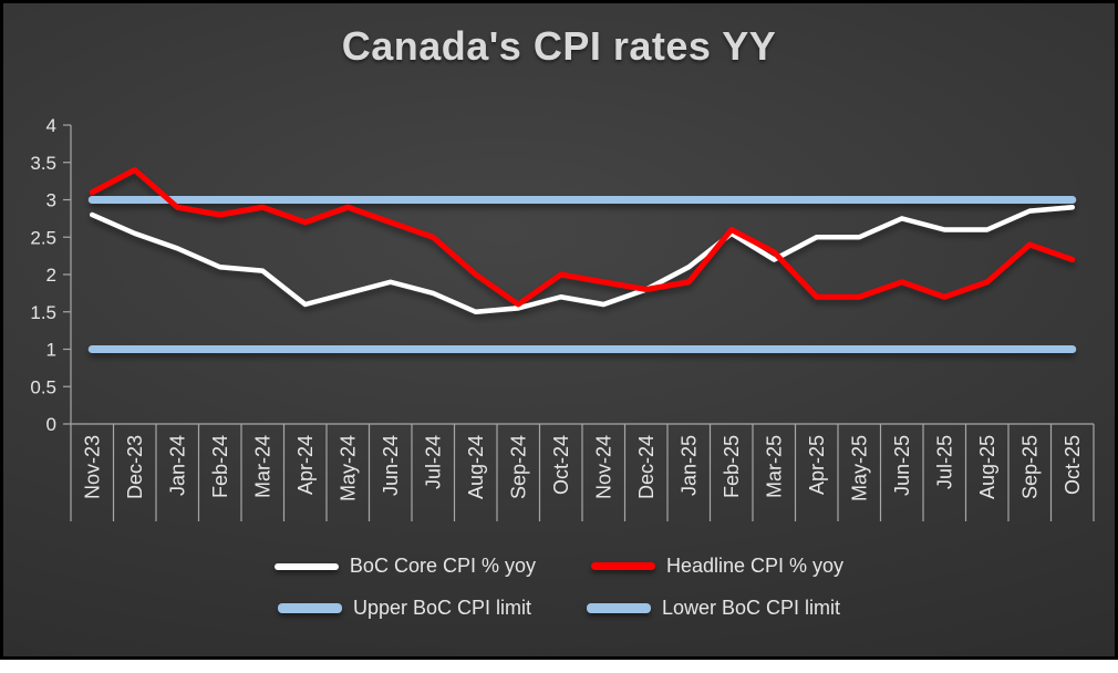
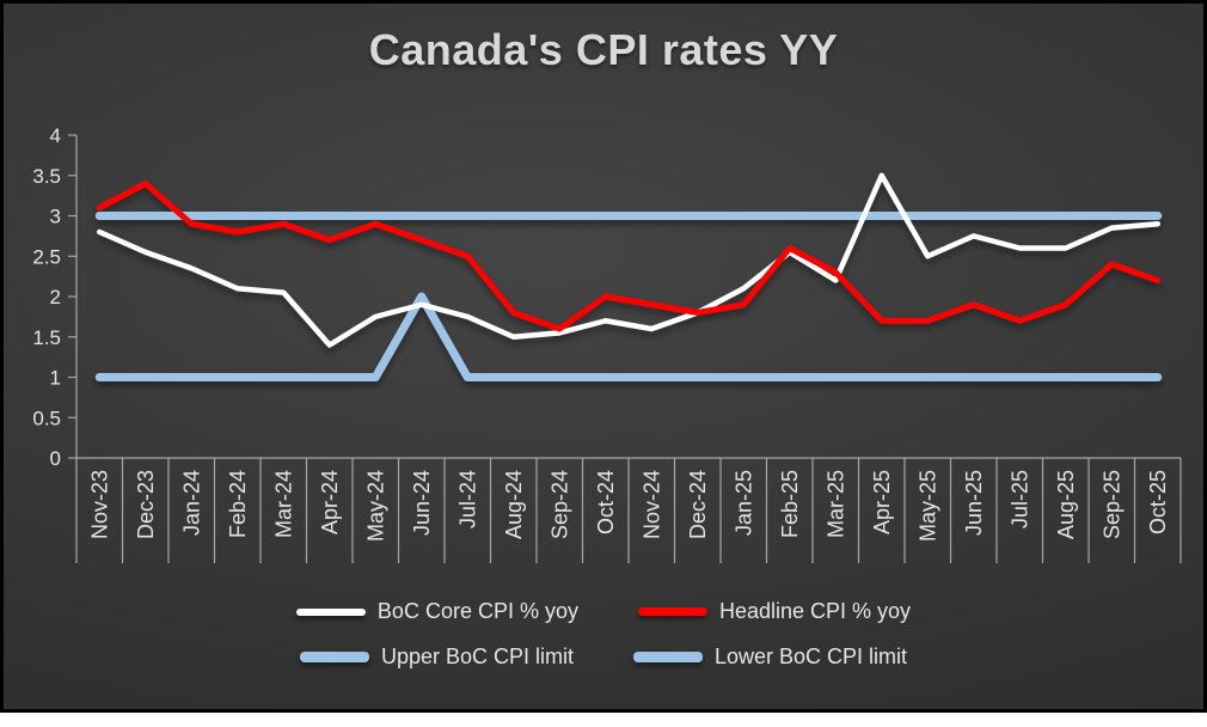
BoC Core CPI % yoy/Apr-24: 1.6 -> 1.4
Lower BoC CPI limit/Jun-24: 1 -> 2
Headline CPI % yoy/Aug-24: 2.0 -> 1.8
BoC Core CPI % yoy/Apr-25: 2.5 -> 3.5
